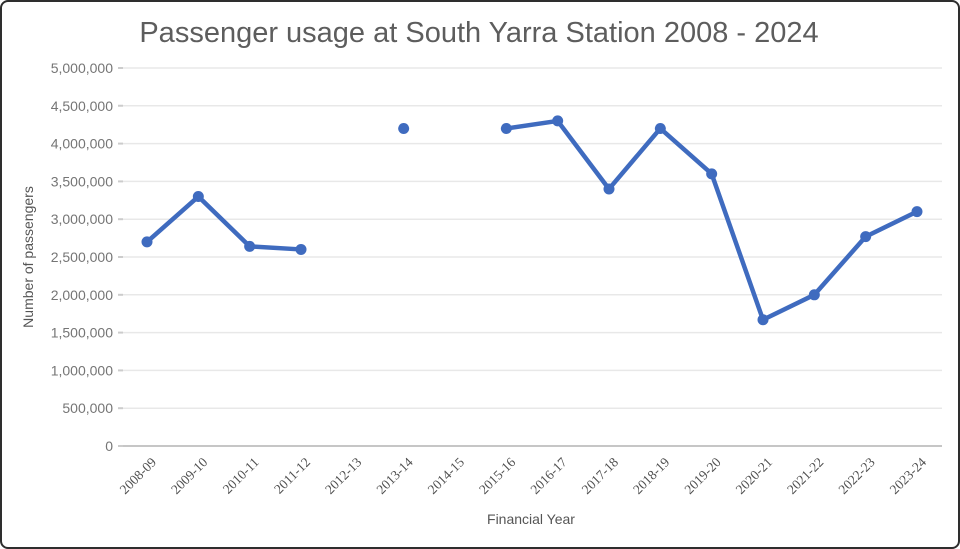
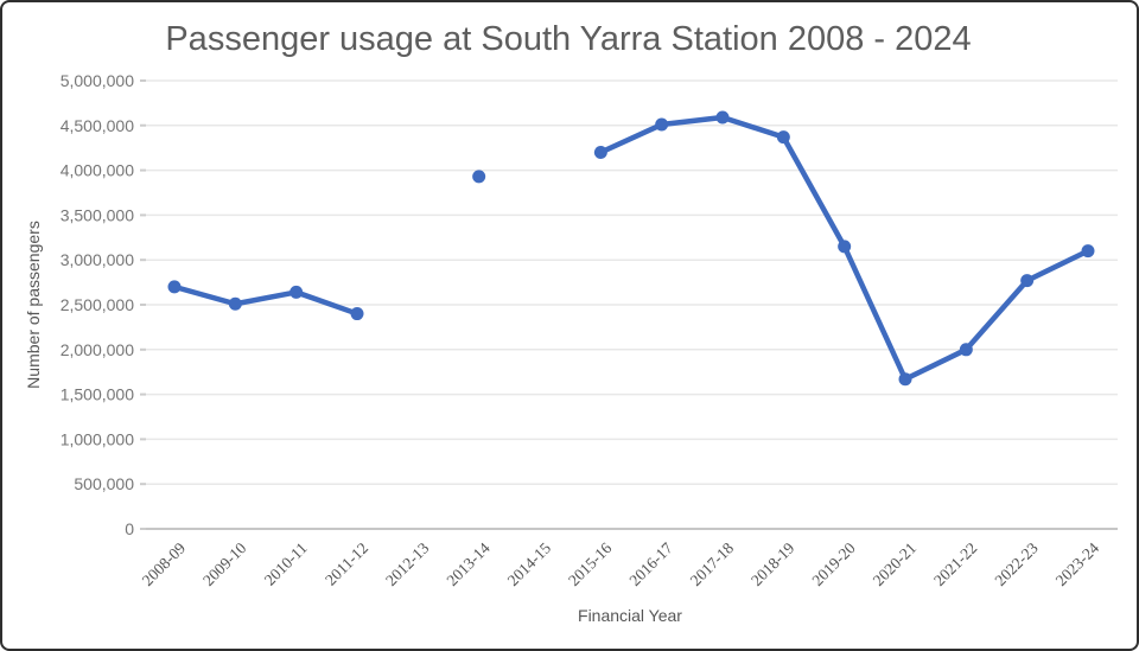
2009-10: 3300000 -> 2500000
2011-12: 2600000 -> 2400000
2013-14: 4200000 -> 3900000
2016-17: 4300000 -> 4500000
2017-18: 3400000 -> 4600000
2018-19: 4200000 -> 4400000
2019-20: 3600000 -> 3200000
